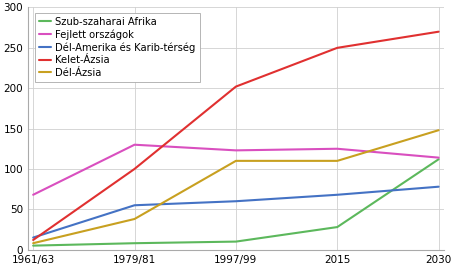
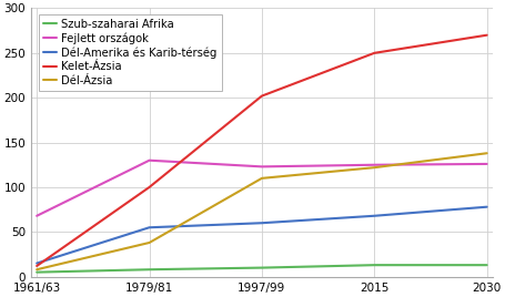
Szub-szaharai Afrika/2015: 28 -> 13
Dél-Ázsia/2015: 110 -> 122
Szub-szaharai Afrika/2030: 112 -> 13
Fejlett országok/2030: 114 -> 126
Dél-Ázsia/2030: 148 -> 138
